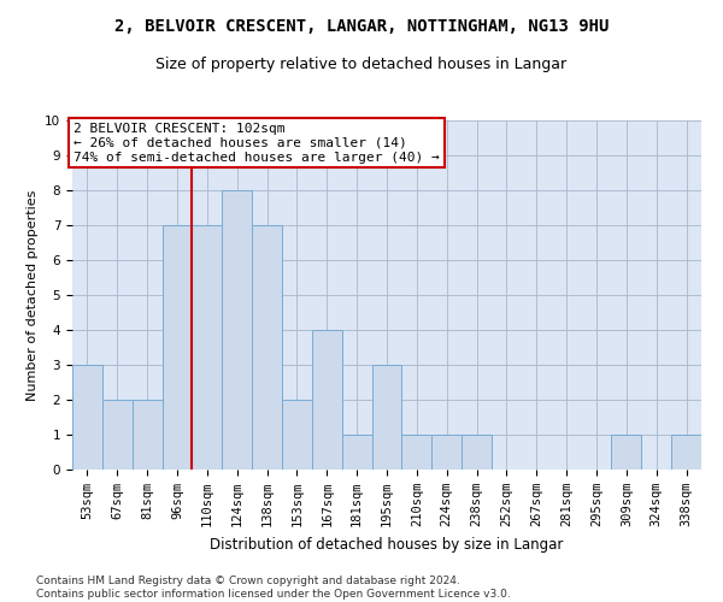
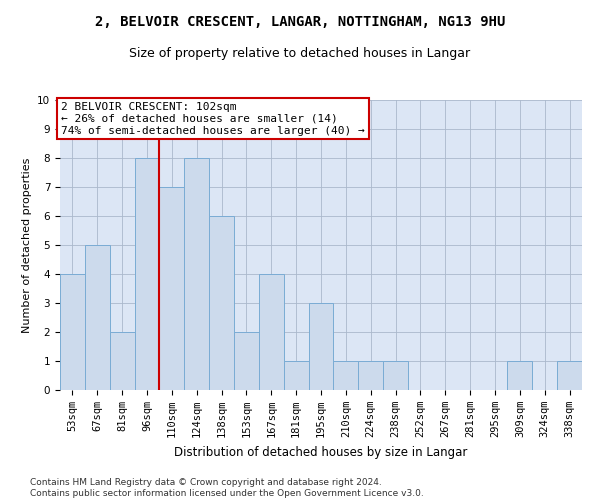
53sqm: 3 -> 4
67sqm: 2 -> 5
96sqm: 7 -> 8
138sqm: 7 -> 6
